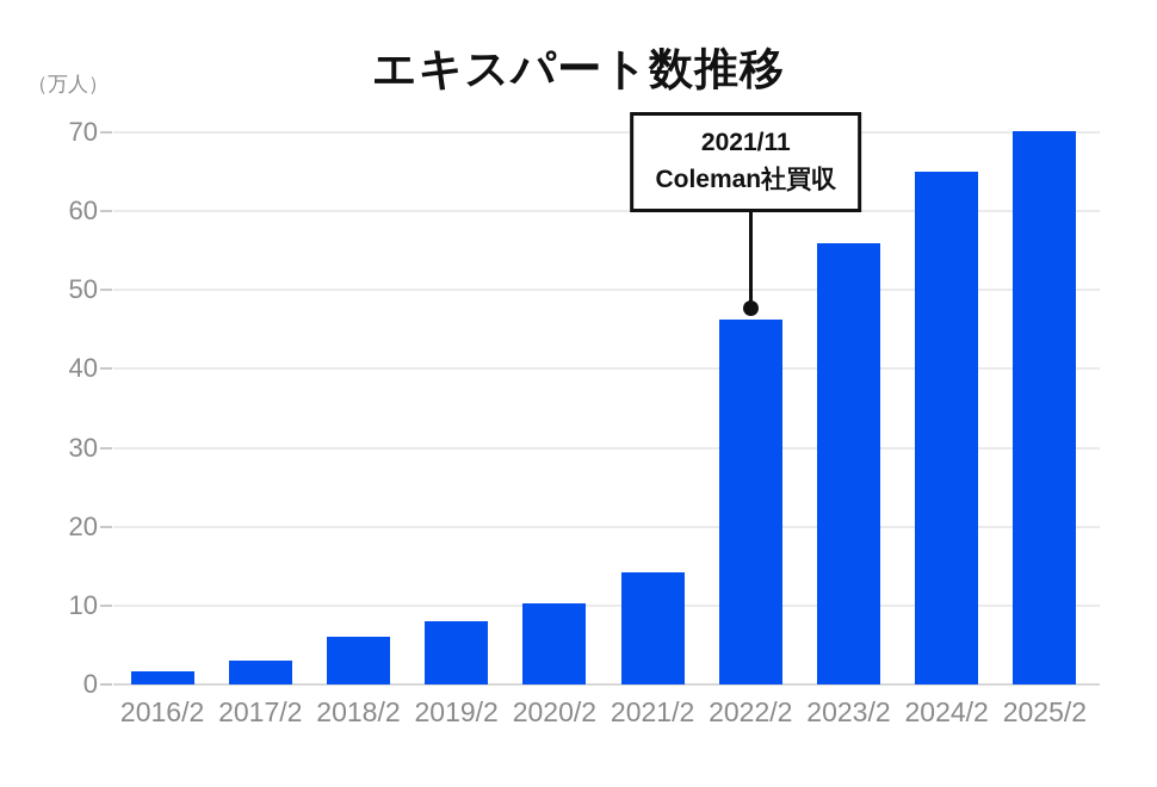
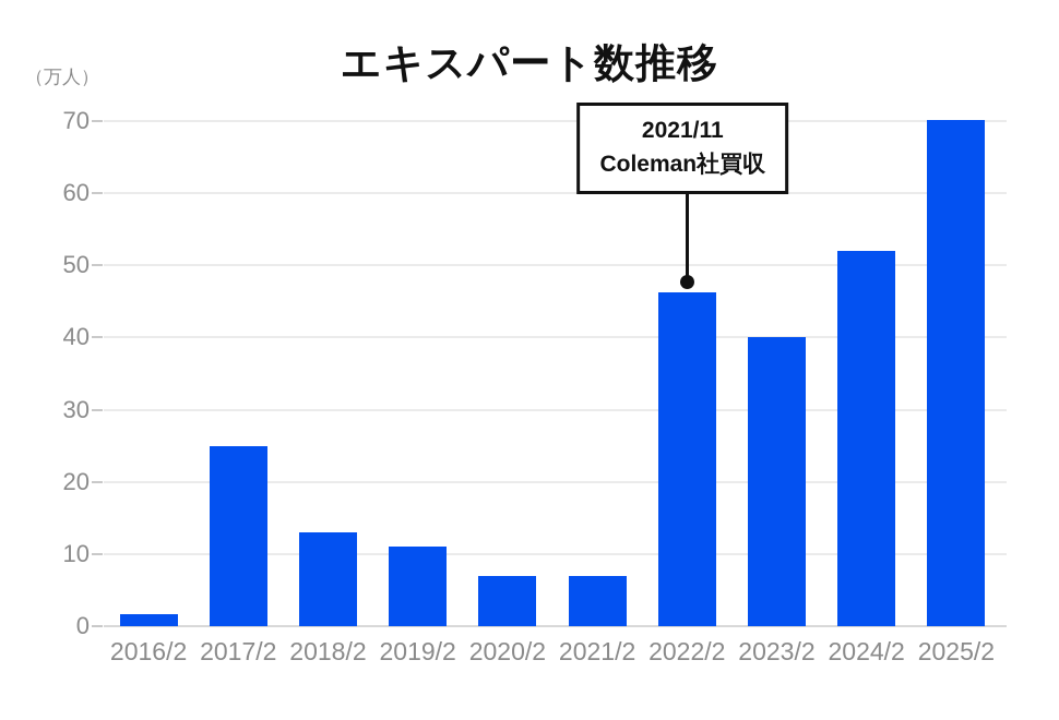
2017/2: 3 -> 25
2018/2: 6 -> 13
2019/2: 8 -> 11
2020/2: 10 -> 7
2021/2: 14 -> 7
2023/2: 56 -> 40
2024/2: 65 -> 52
